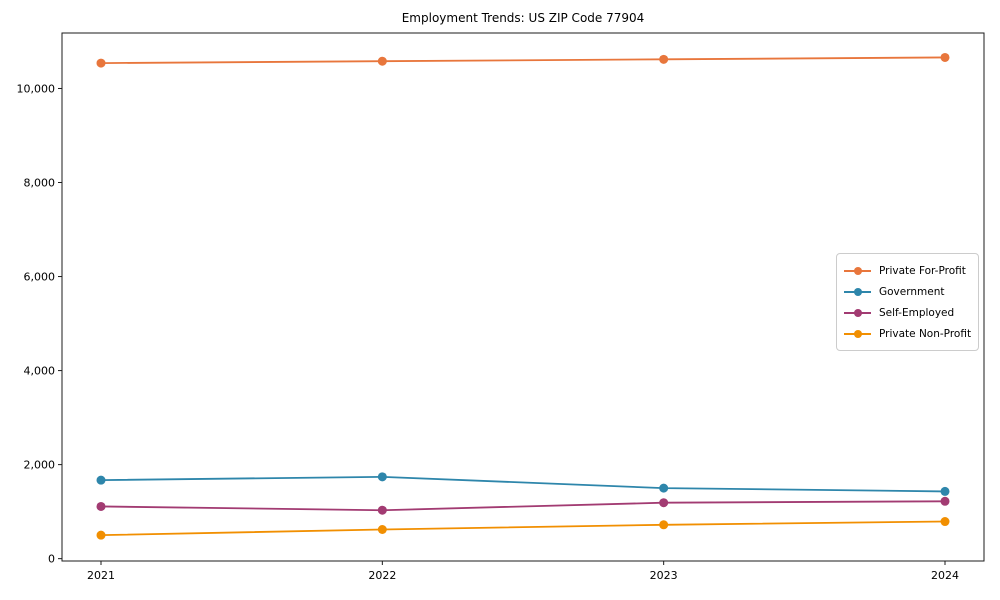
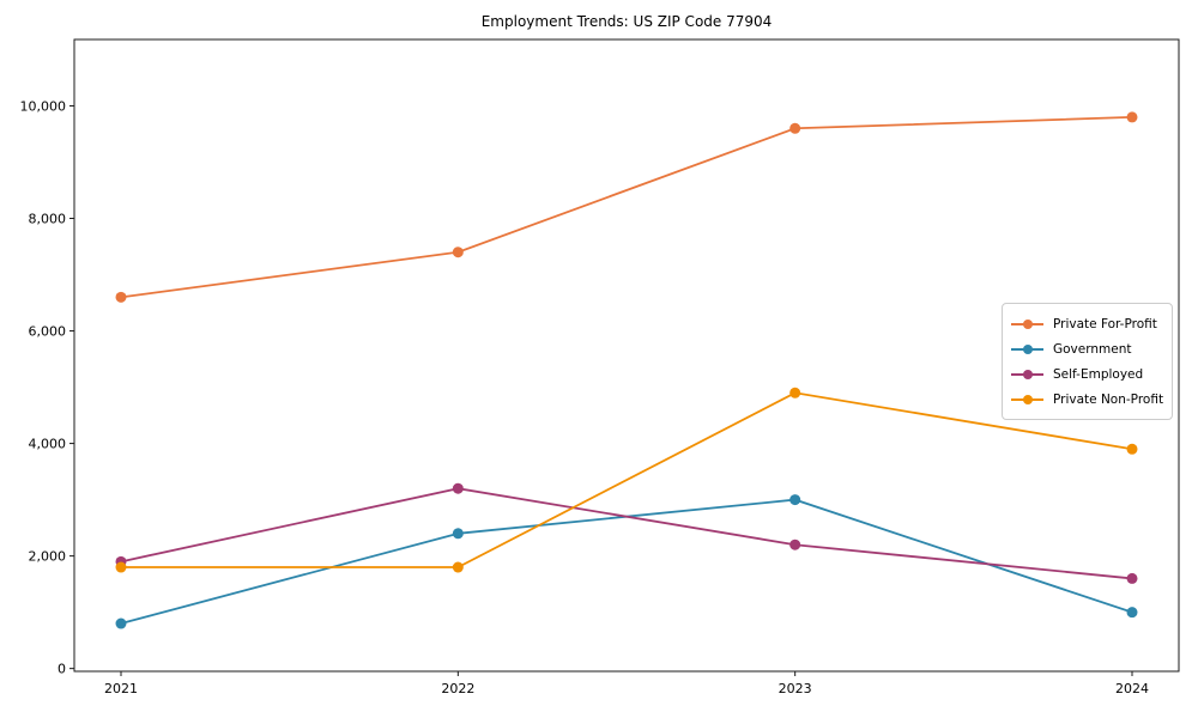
Private For-Profit/2021: 10500 -> 6600
Government/2021: 1700 -> 800
Self-Employed/2021: 1100 -> 1900
Private Non-Profit/2021: 500 -> 1800
Private For-Profit/2022: 10600 -> 7400
Government/2022: 1700 -> 2400
Self-Employed/2022: 1000 -> 3200
Private Non-Profit/2022: 600 -> 1800
Private For-Profit/2023: 10600 -> 9600
Government/2023: 1500 -> 3000
Self-Employed/2023: 1200 -> 2200
Private Non-Profit/2023: 700 -> 4900
Private For-Profit/2024: 10700 -> 9800
Government/2024: 1400 -> 1000
Self-Employed/2024: 1200 -> 1600
Private Non-Profit/2024: 800 -> 3900
